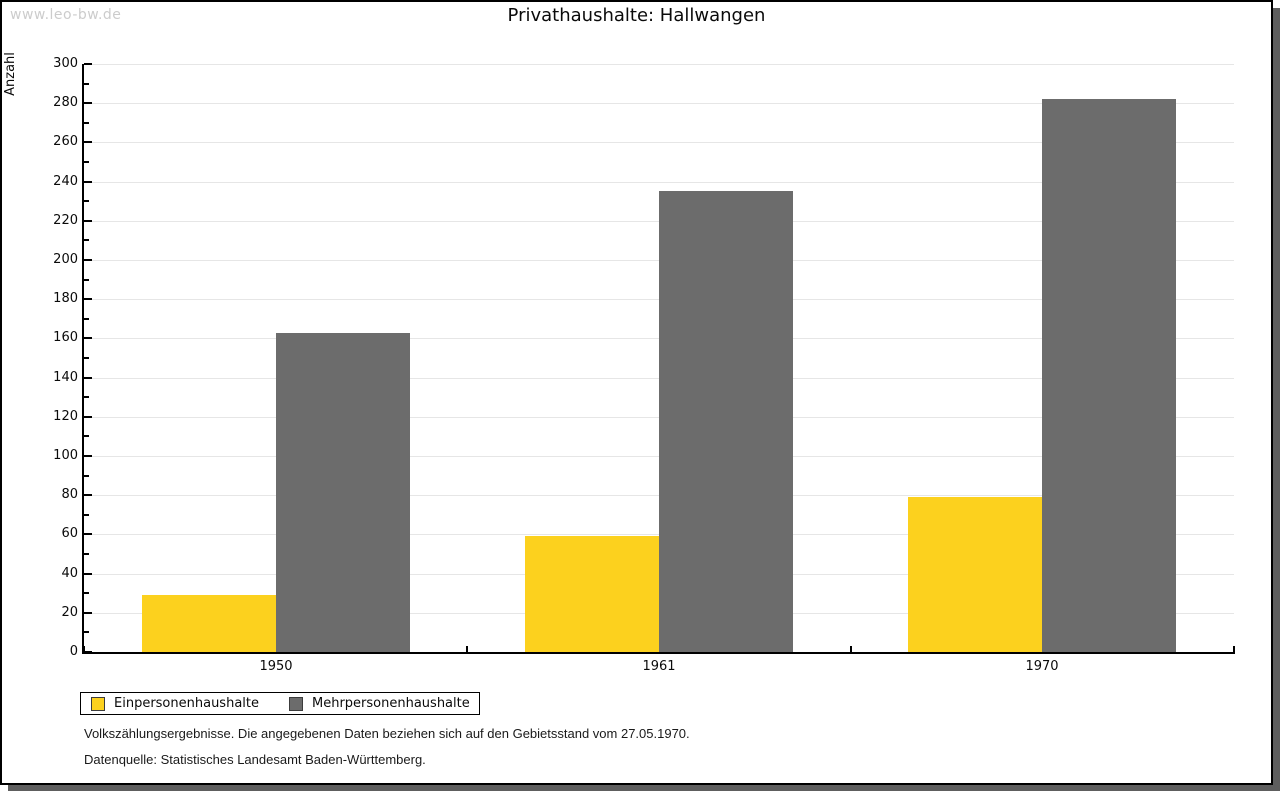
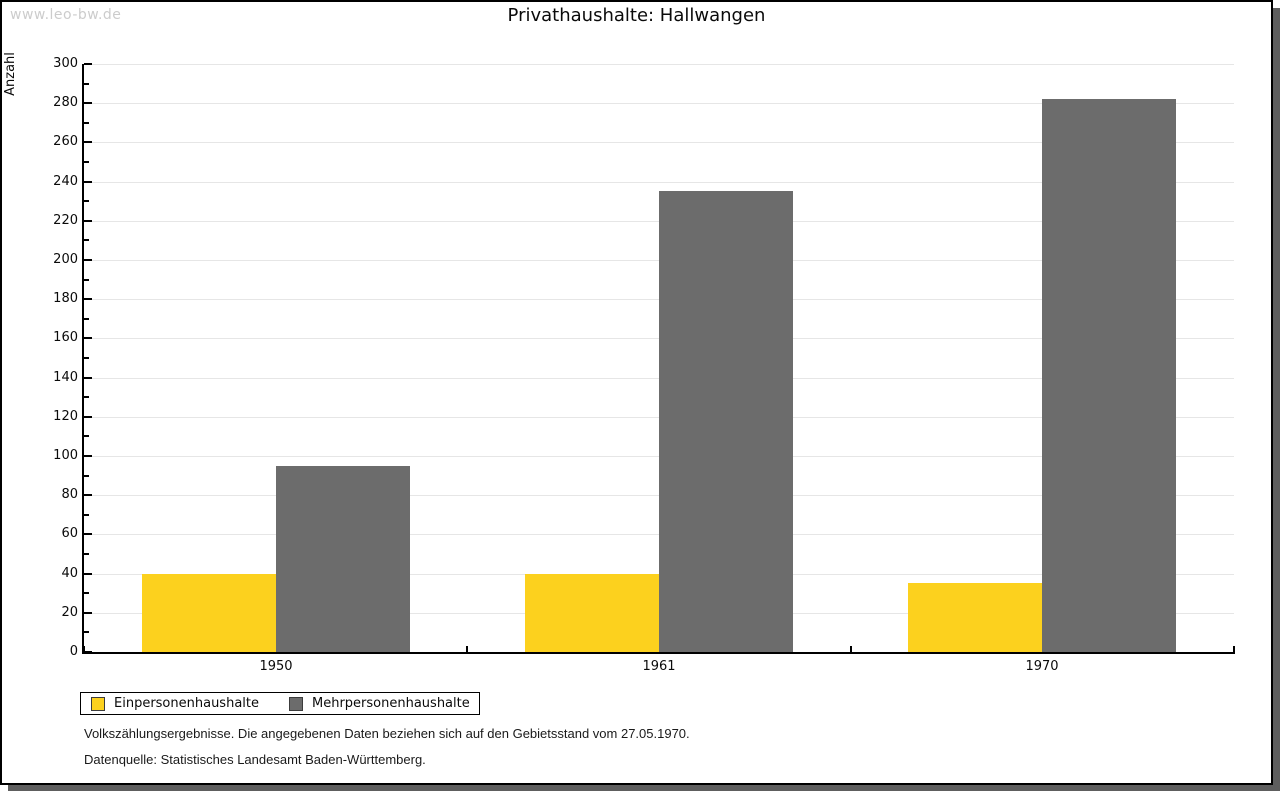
Einpersonenhaushalte/1950: 29 -> 40
Mehrpersonenhaushalte/1950: 163 -> 95
Einpersonenhaushalte/1961: 59 -> 40
Einpersonenhaushalte/1970: 79 -> 35
